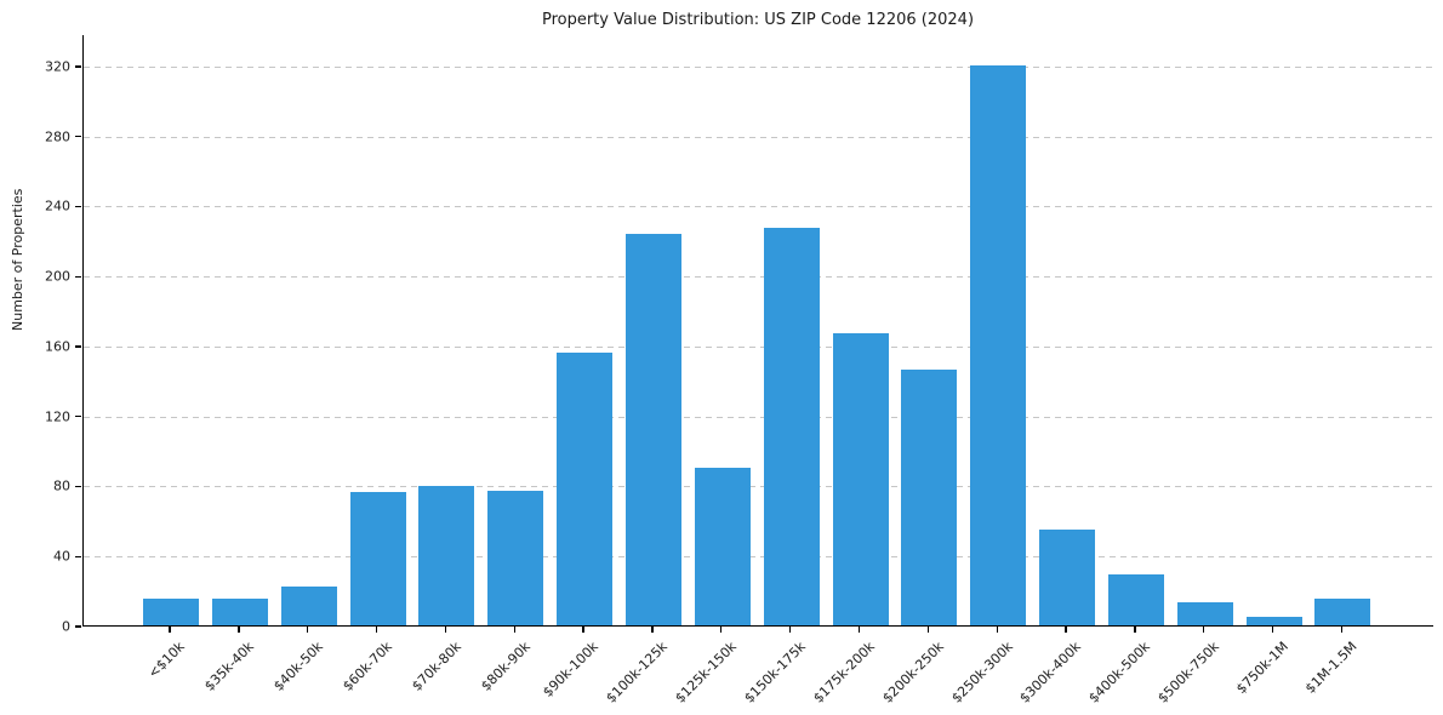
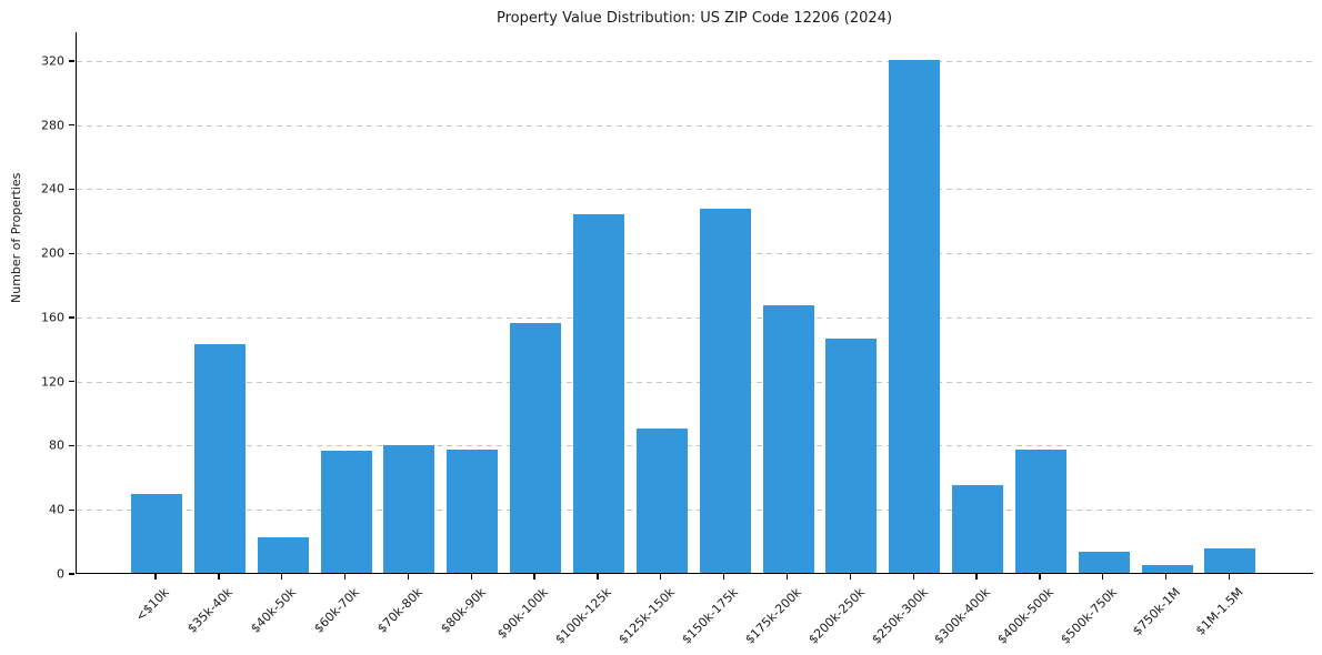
<$10k: 15 -> 49
$35k-40k: 15 -> 143
$400k-500k: 29 -> 77
